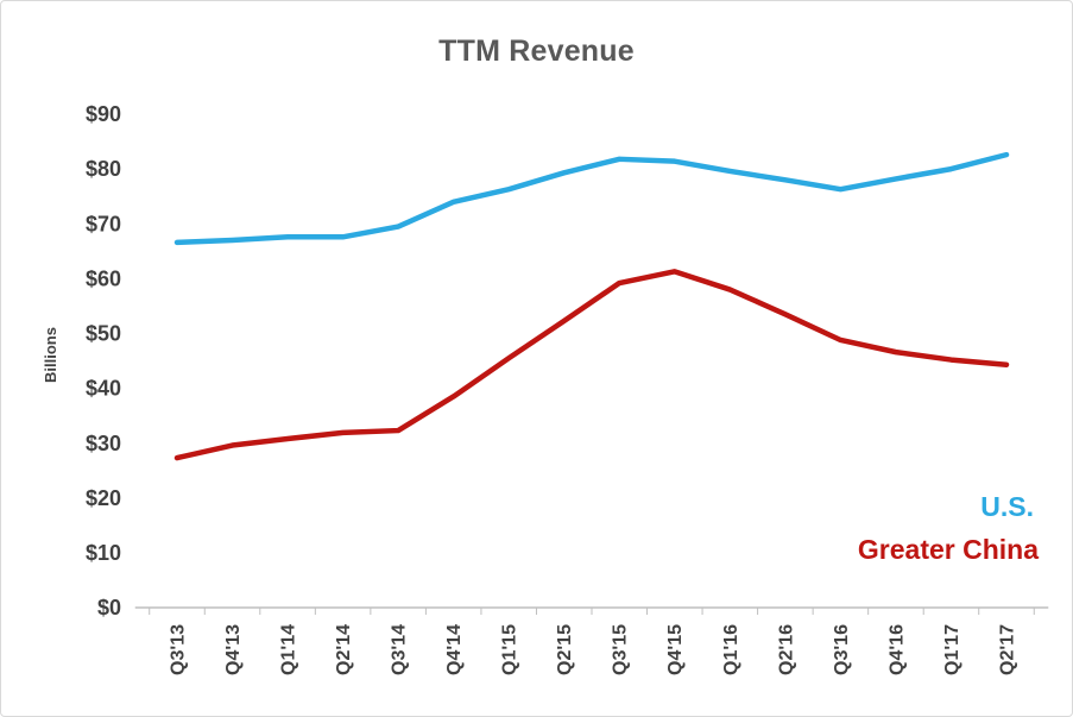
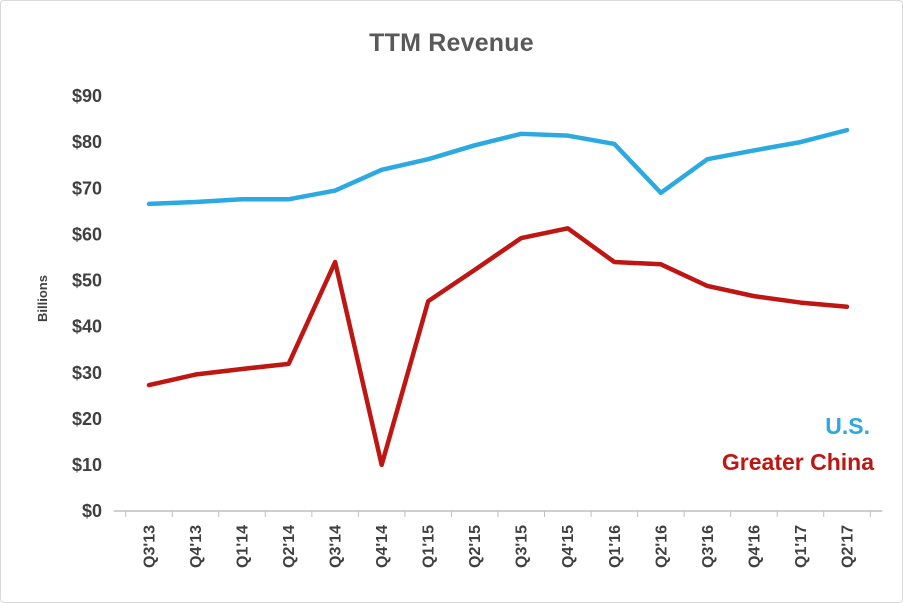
Greater China/Q3'14: $32 -> $54
Greater China/Q4'14: $38 -> $10
Greater China/Q1'16: $58 -> $54
U.S./Q2'16: $78 -> $69
